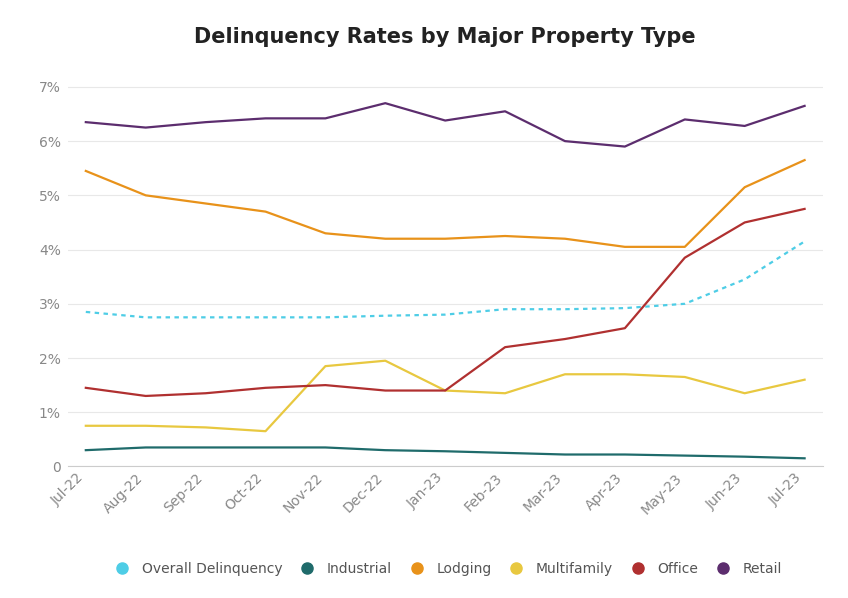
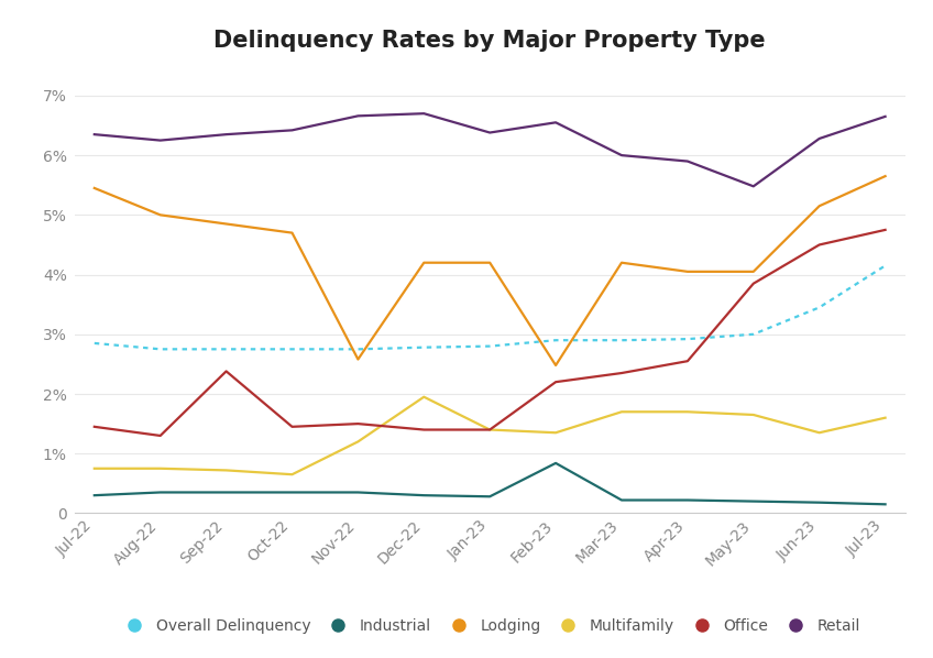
Office/Sep-22: 1.35% -> 2.38%
Lodging/Nov-22: 4.30% -> 2.58%
Multifamily/Nov-22: 1.85% -> 1.20%
Retail/Nov-22: 6.42% -> 6.66%
Industrial/Feb-23: 0.25% -> 0.84%
Lodging/Feb-23: 4.25% -> 2.48%
Retail/May-23: 6.40% -> 5.48%
